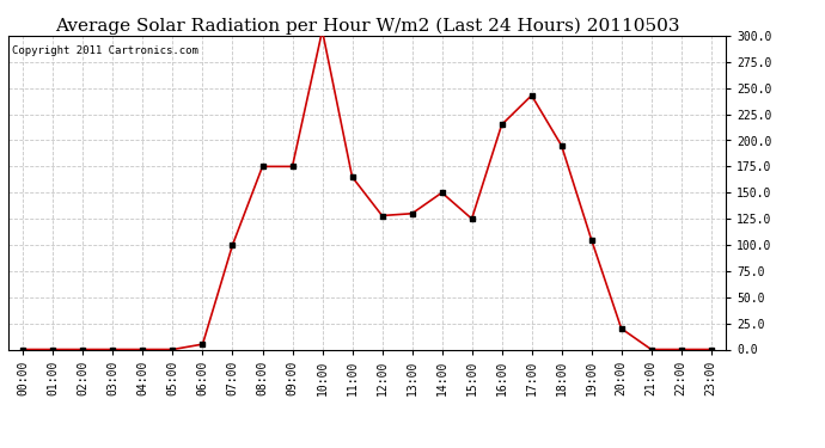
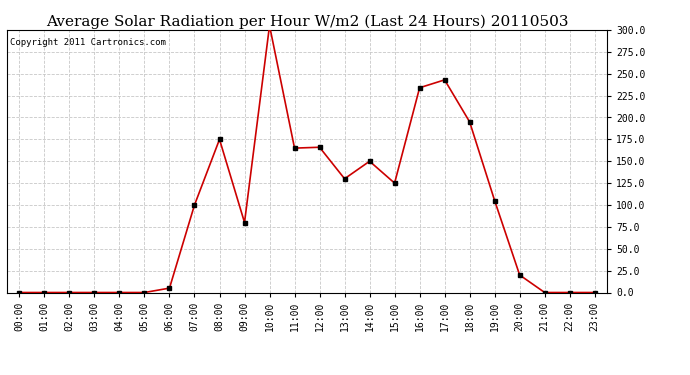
09:00: 175 -> 80
12:00: 128 -> 166
16:00: 215 -> 234
